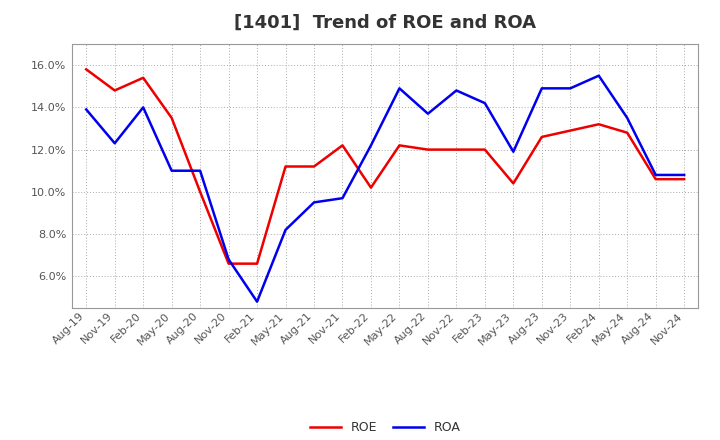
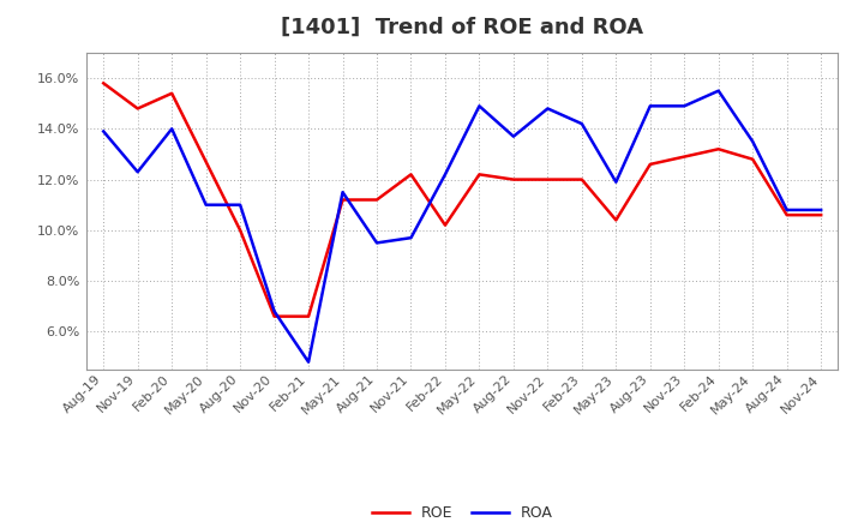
ROE/May-20: 13.5% -> 12.7%
ROA/May-21: 8.2% -> 11.5%
